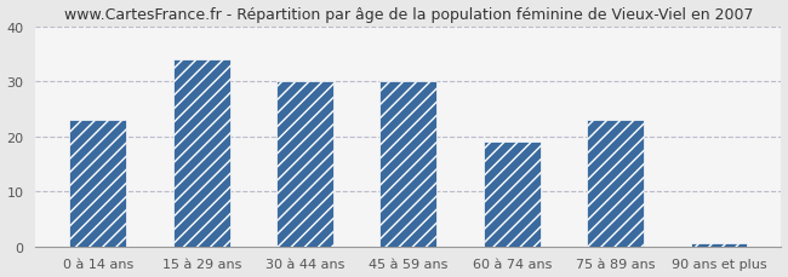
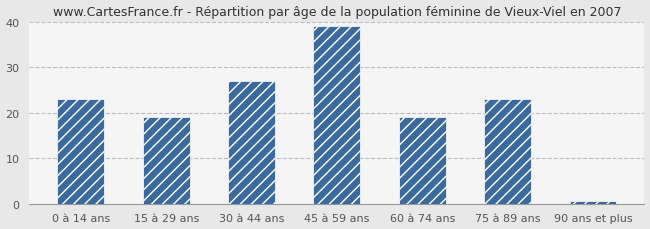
15 à 29 ans: 34.0 -> 19.0
30 à 44 ans: 30.0 -> 27.0
45 à 59 ans: 30.0 -> 39.0
